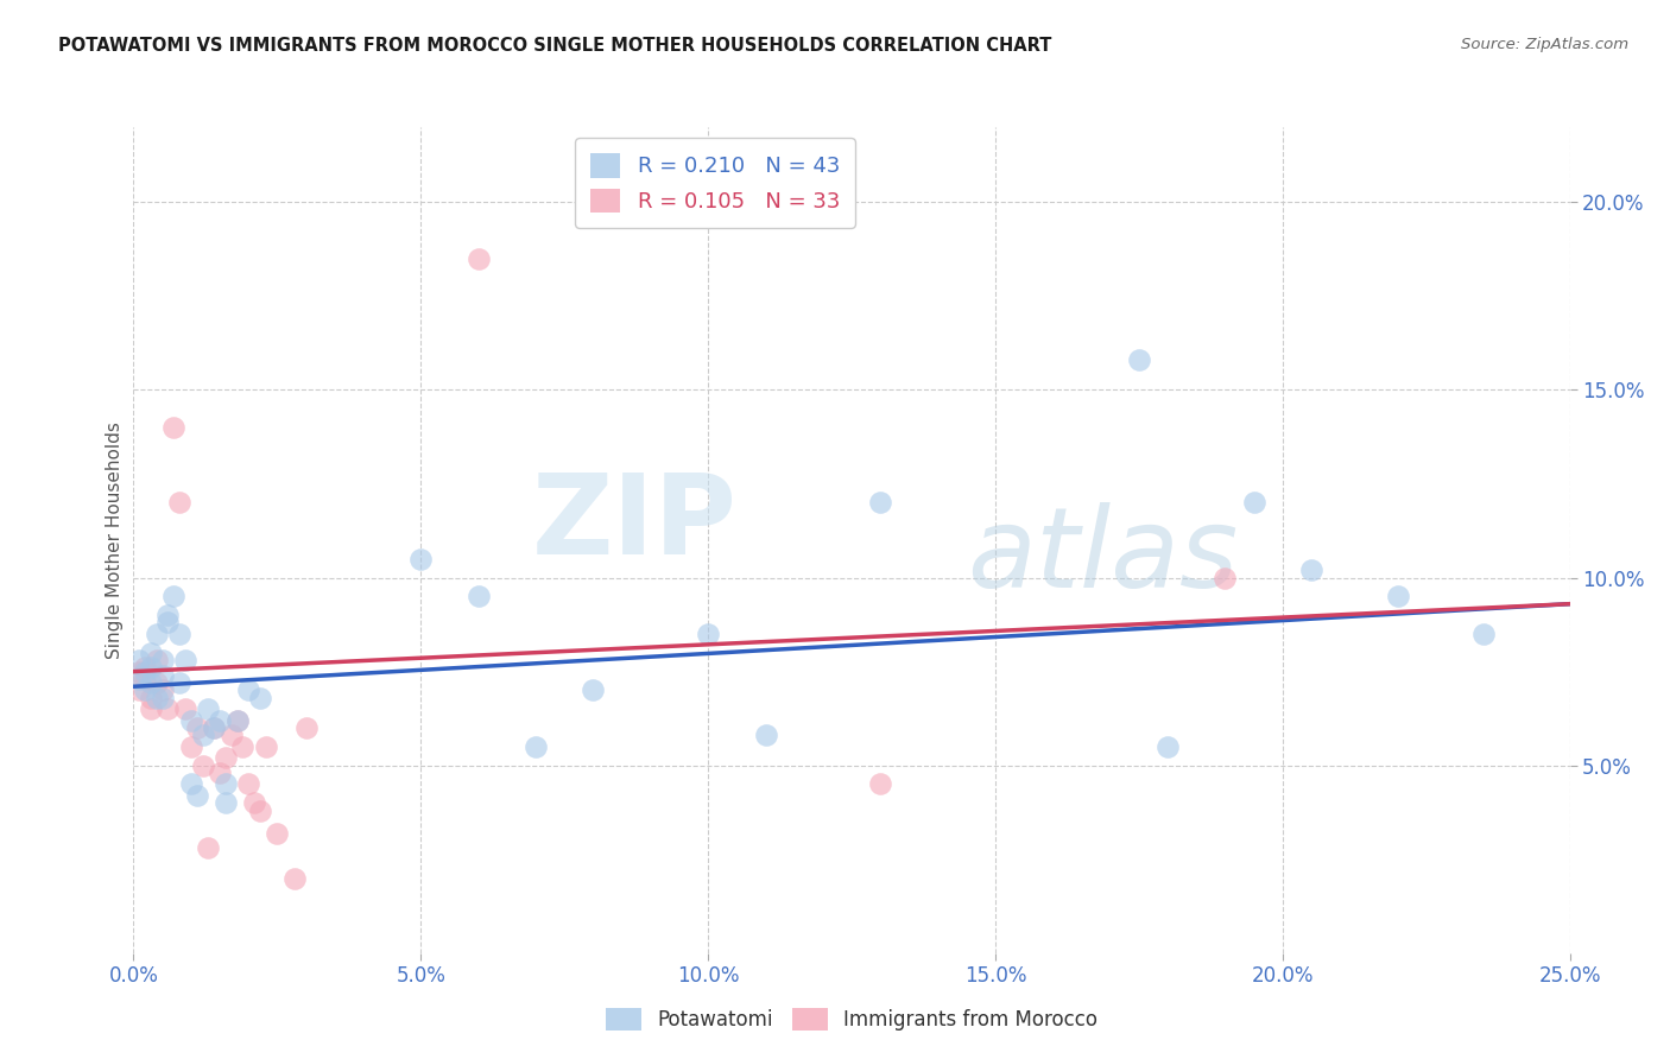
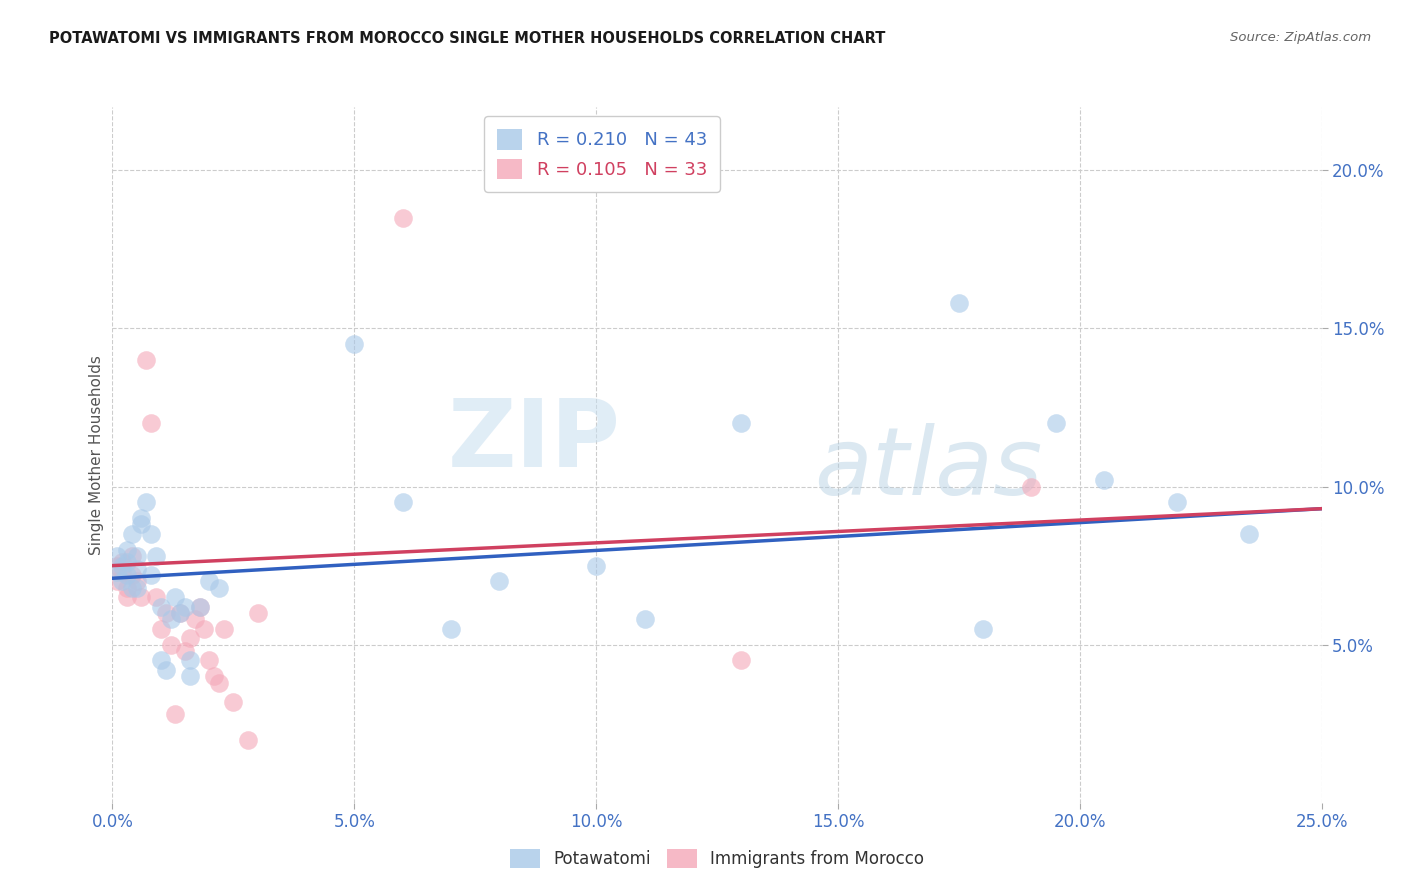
Potawatomi/5.0%: 10.5% -> 14.5%
Potawatomi/10.0%: 8.5% -> 7.5%
